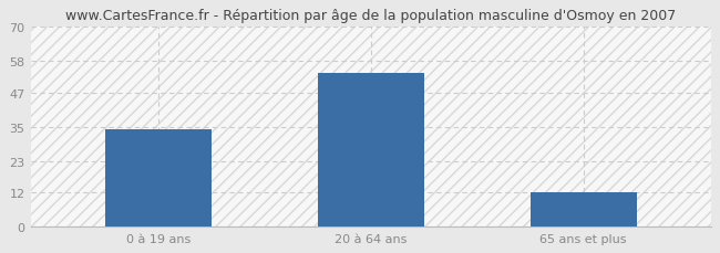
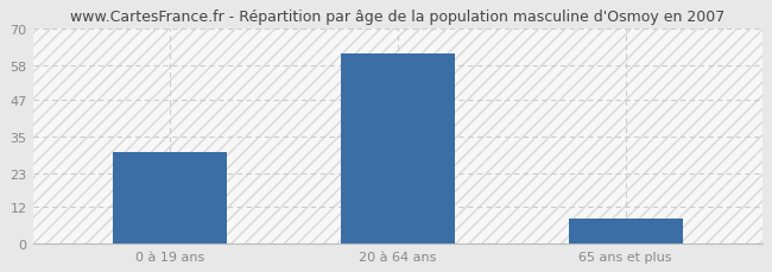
0 à 19 ans: 34 -> 30
20 à 64 ans: 54 -> 62
65 ans et plus: 12 -> 8
